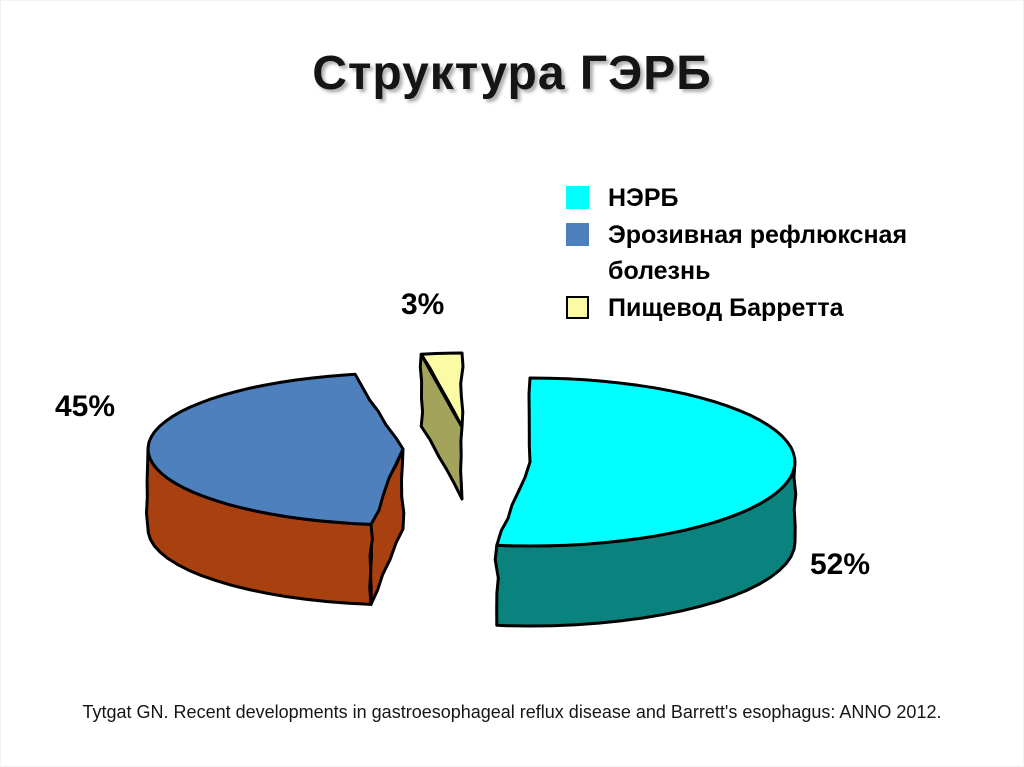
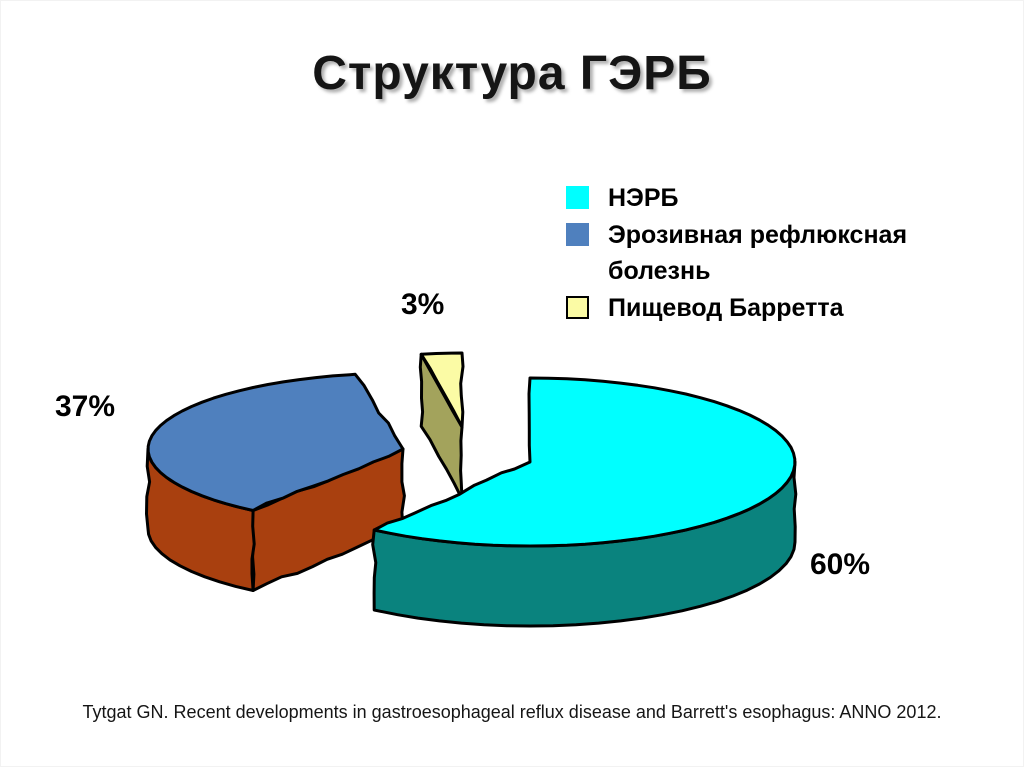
НЭРБ: 52% -> 60%
Эрозивная рефлюксная болезнь: 45% -> 37%
